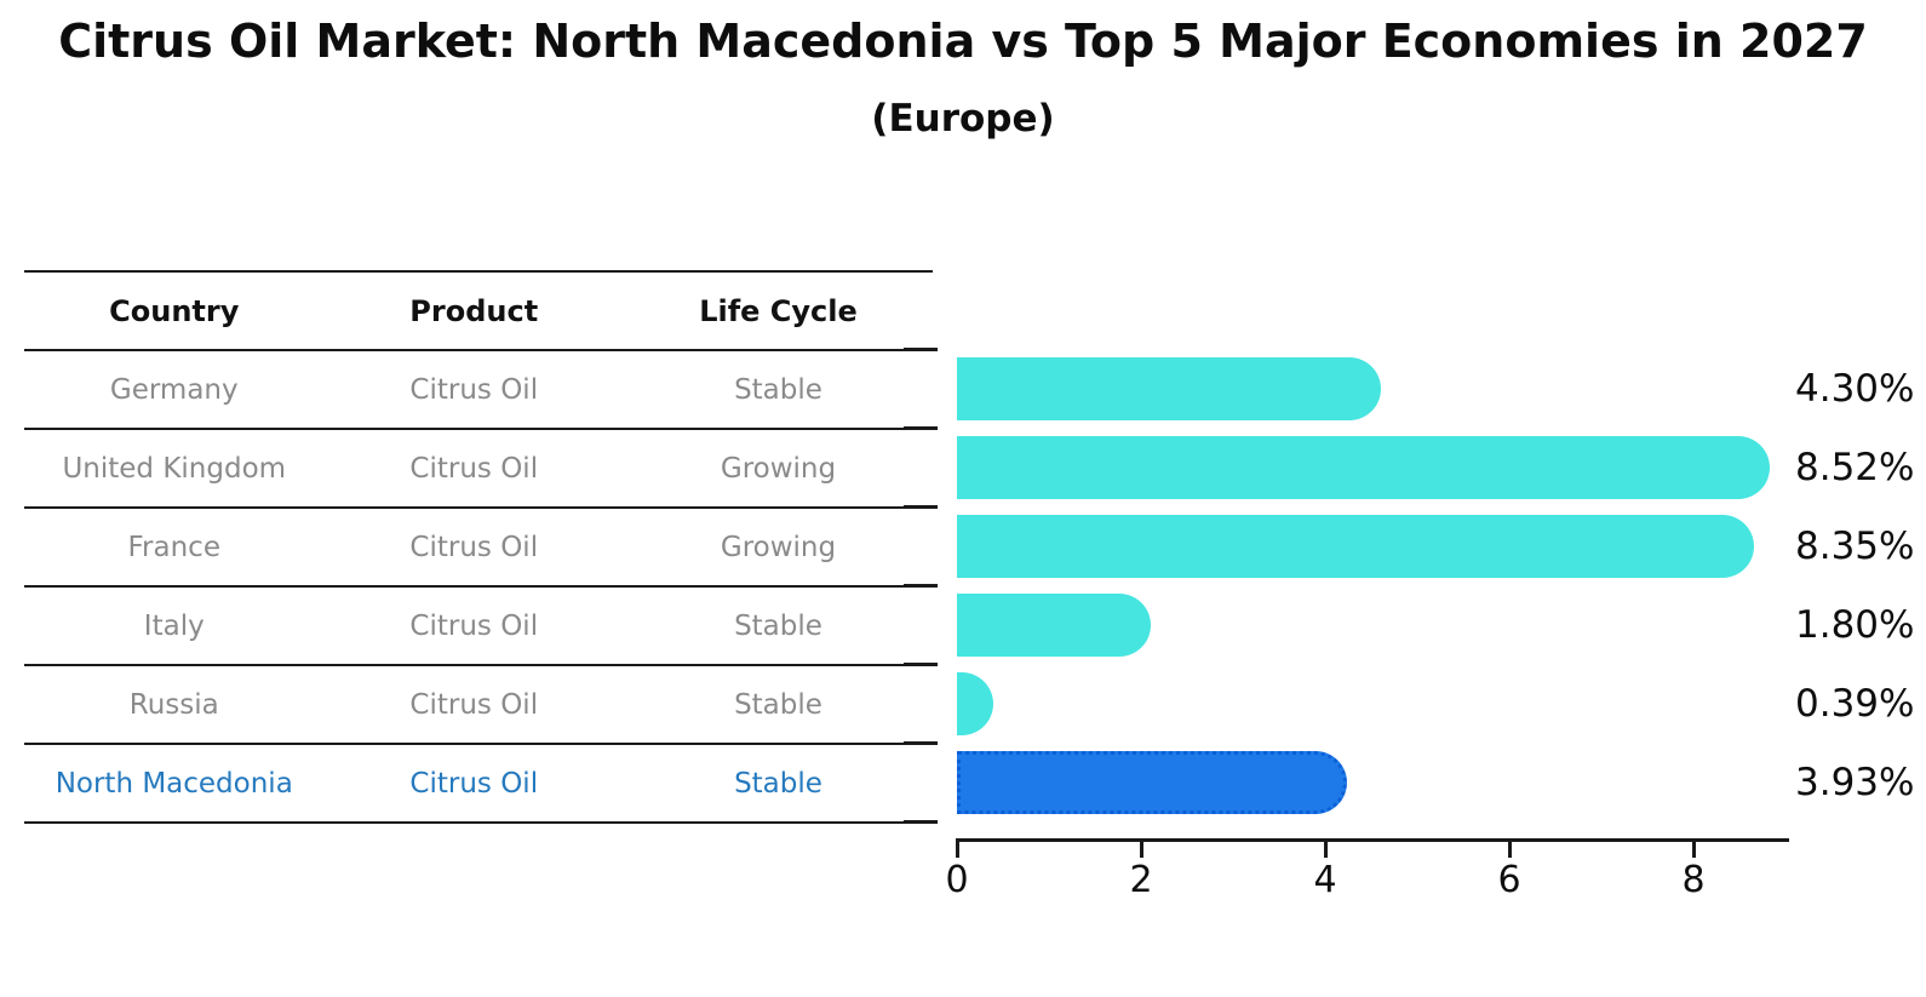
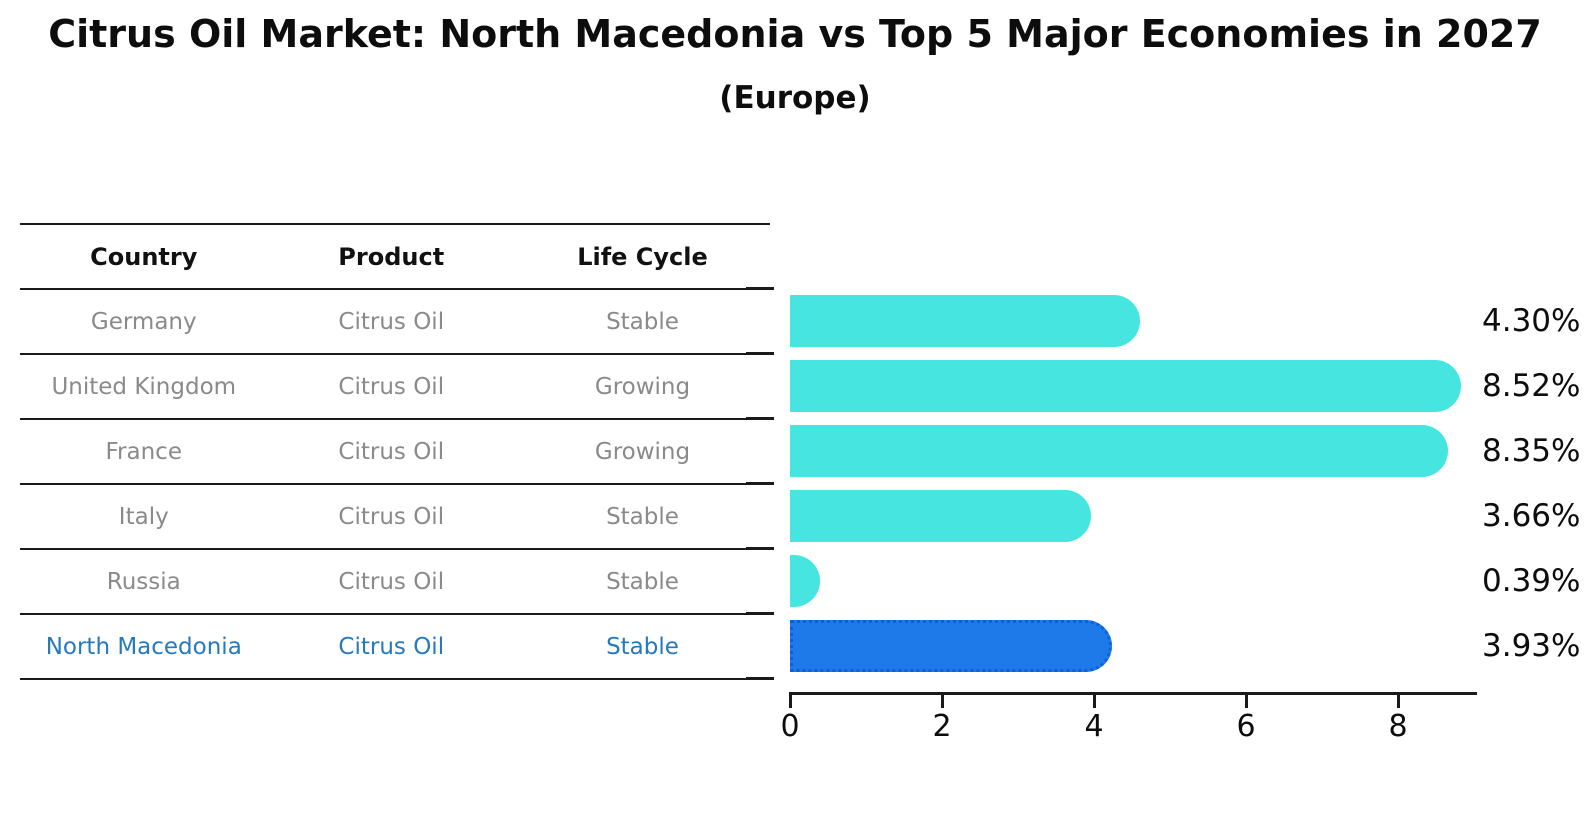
Italy: 1.80% -> 3.66%
